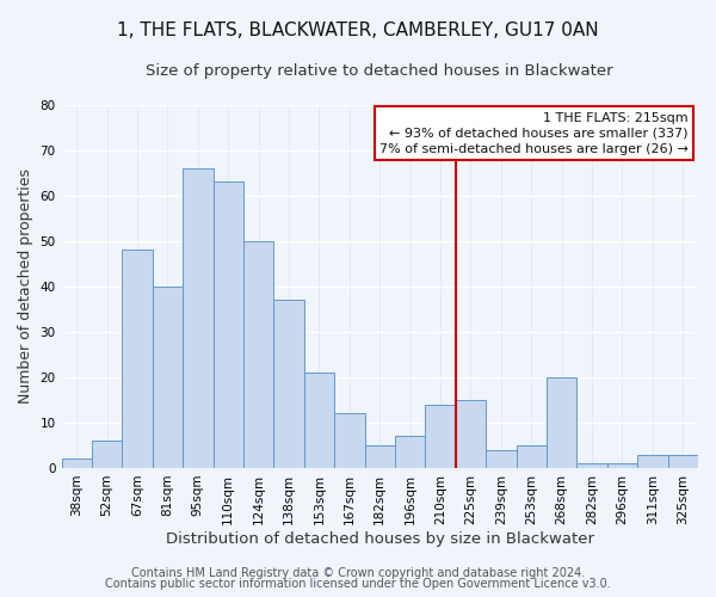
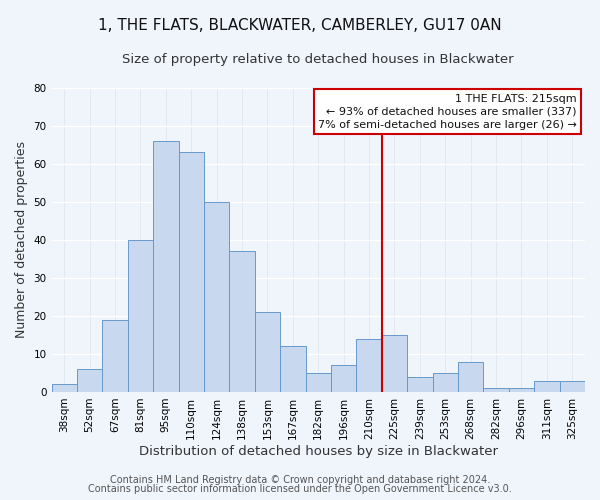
67sqm: 48 -> 19
268sqm: 20 -> 8
